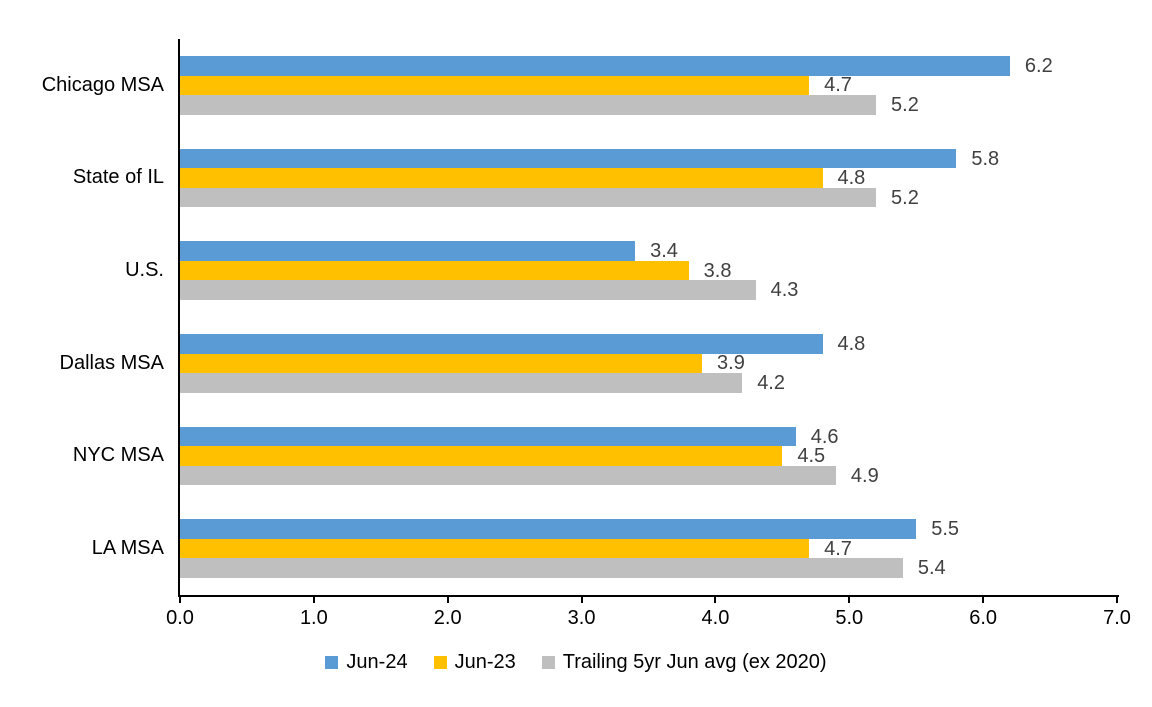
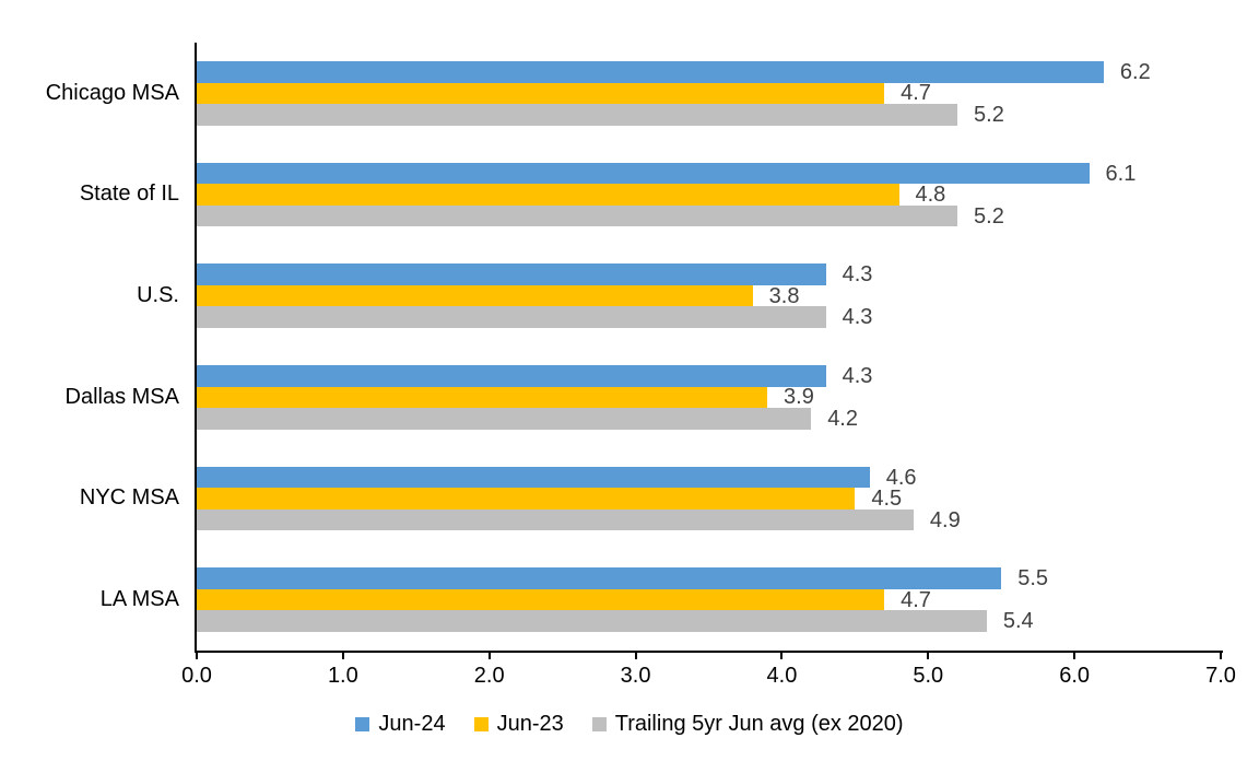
Jun-24/State of IL: 5.8 -> 6.1
Jun-24/U.S.: 3.4 -> 4.3
Jun-24/Dallas MSA: 4.8 -> 4.3
